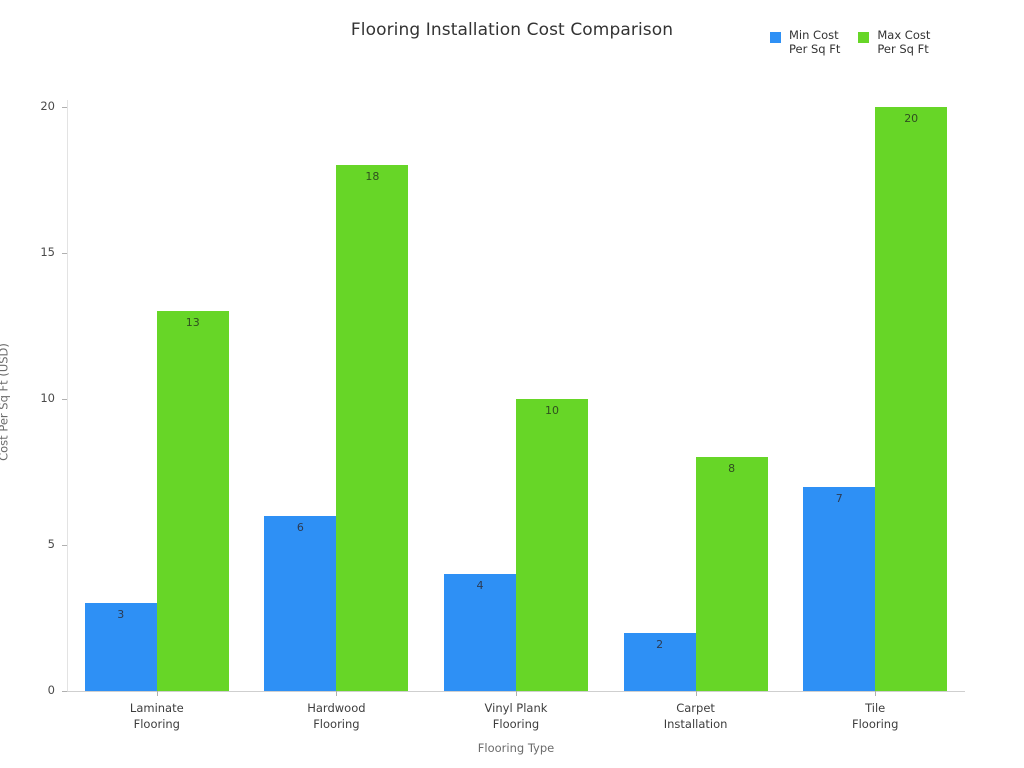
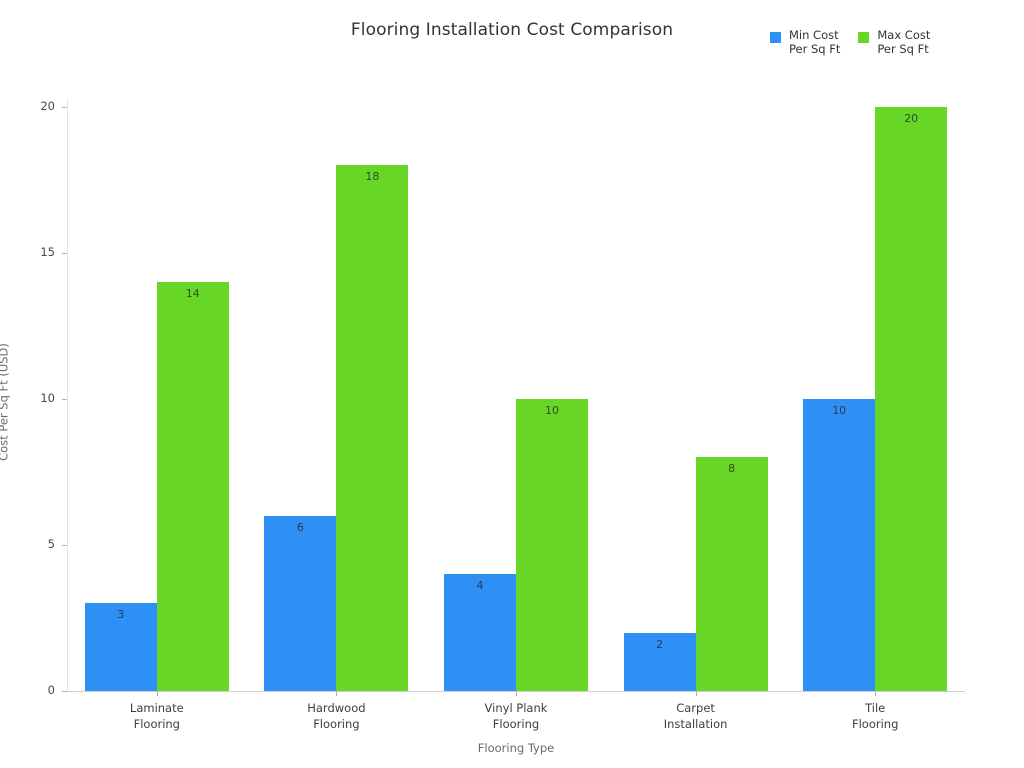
Max Cost Per Sq Ft/Laminate Flooring: 13 -> 14
Min Cost Per Sq Ft/Tile Flooring: 7 -> 10
